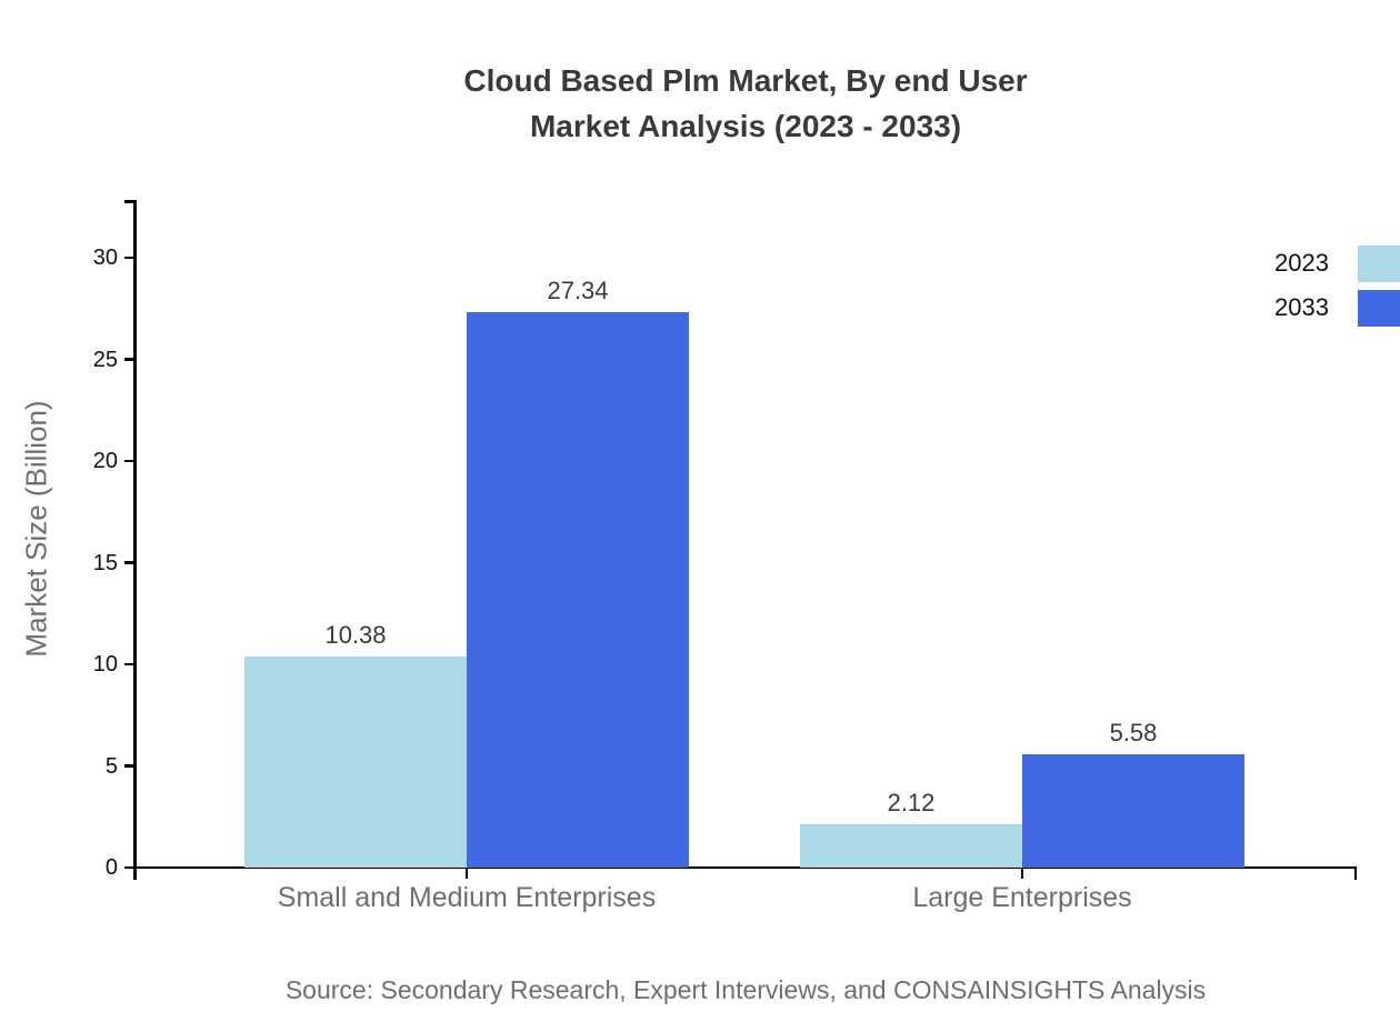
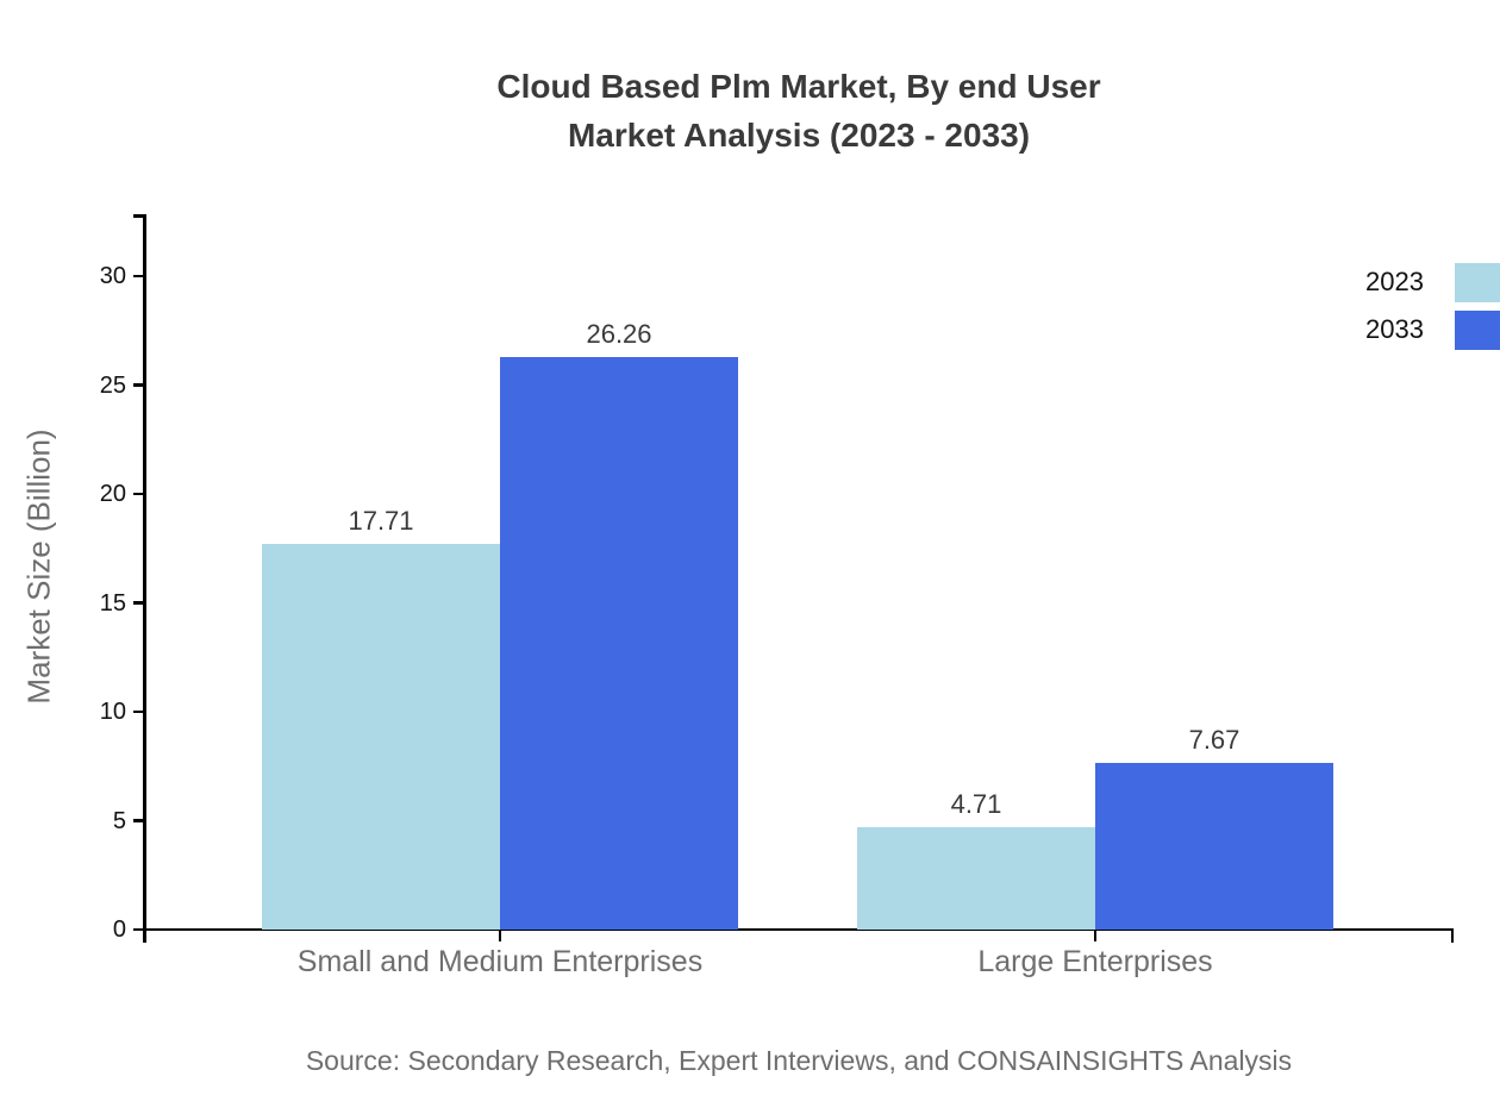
2023/Small and Medium Enterprises: 10.38 -> 17.71
2033/Small and Medium Enterprises: 27.34 -> 26.26
2023/Large Enterprises: 2.12 -> 4.71
2033/Large Enterprises: 5.58 -> 7.67
